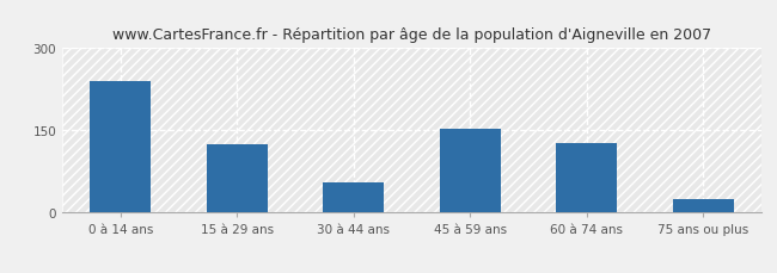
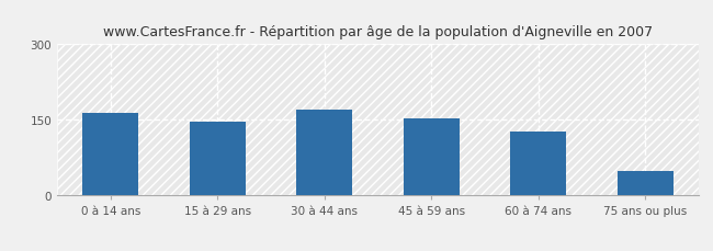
0 à 14 ans: 240 -> 165
15 à 29 ans: 125 -> 146
30 à 44 ans: 55 -> 170
75 ans ou plus: 25 -> 48
